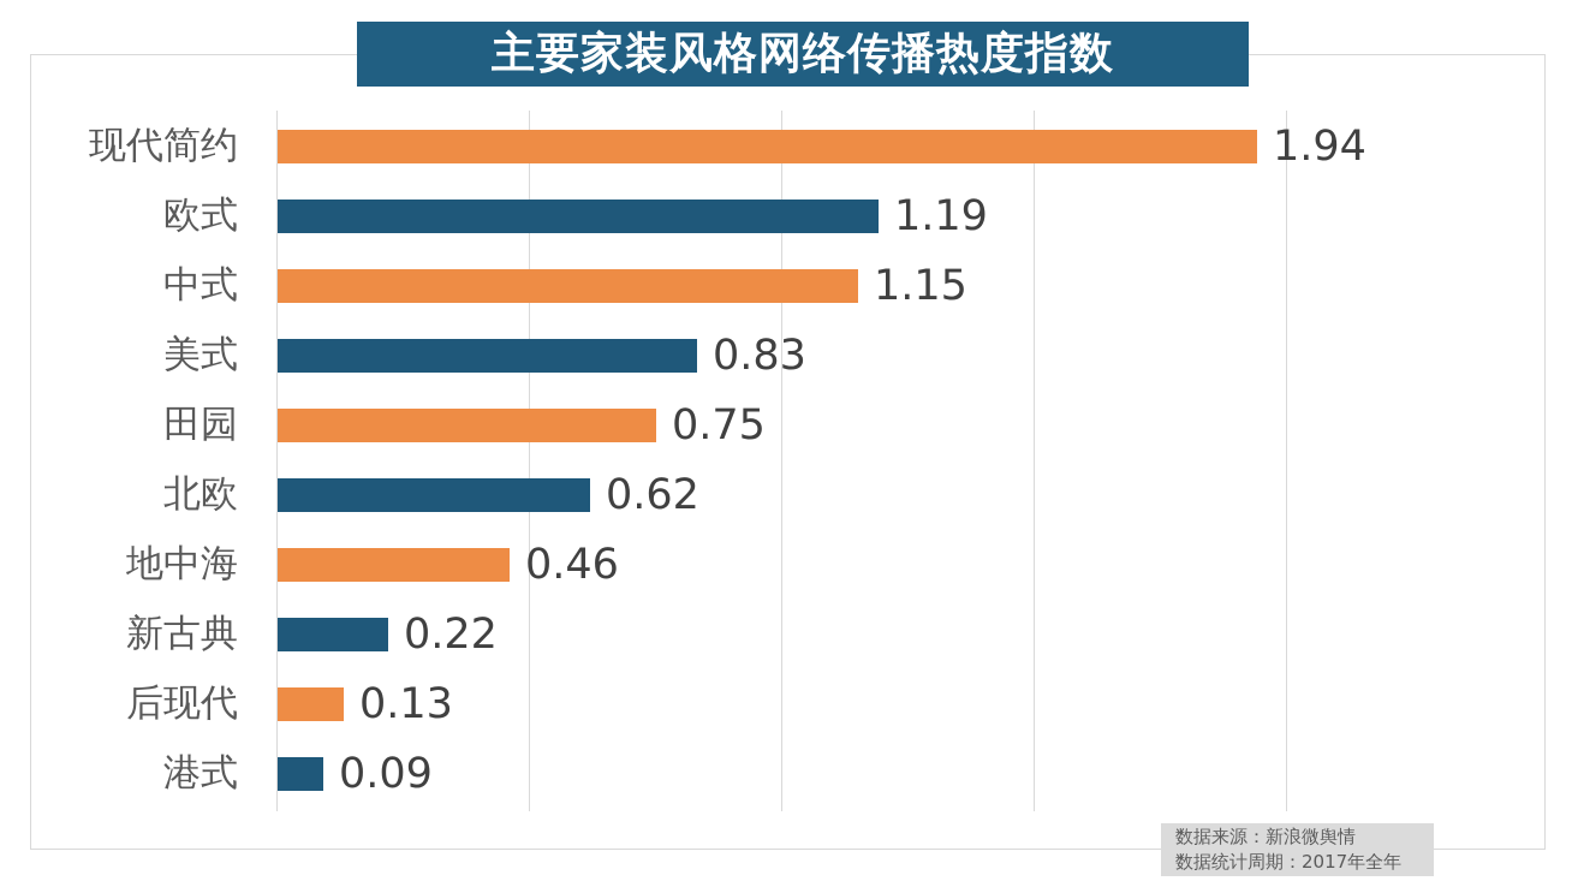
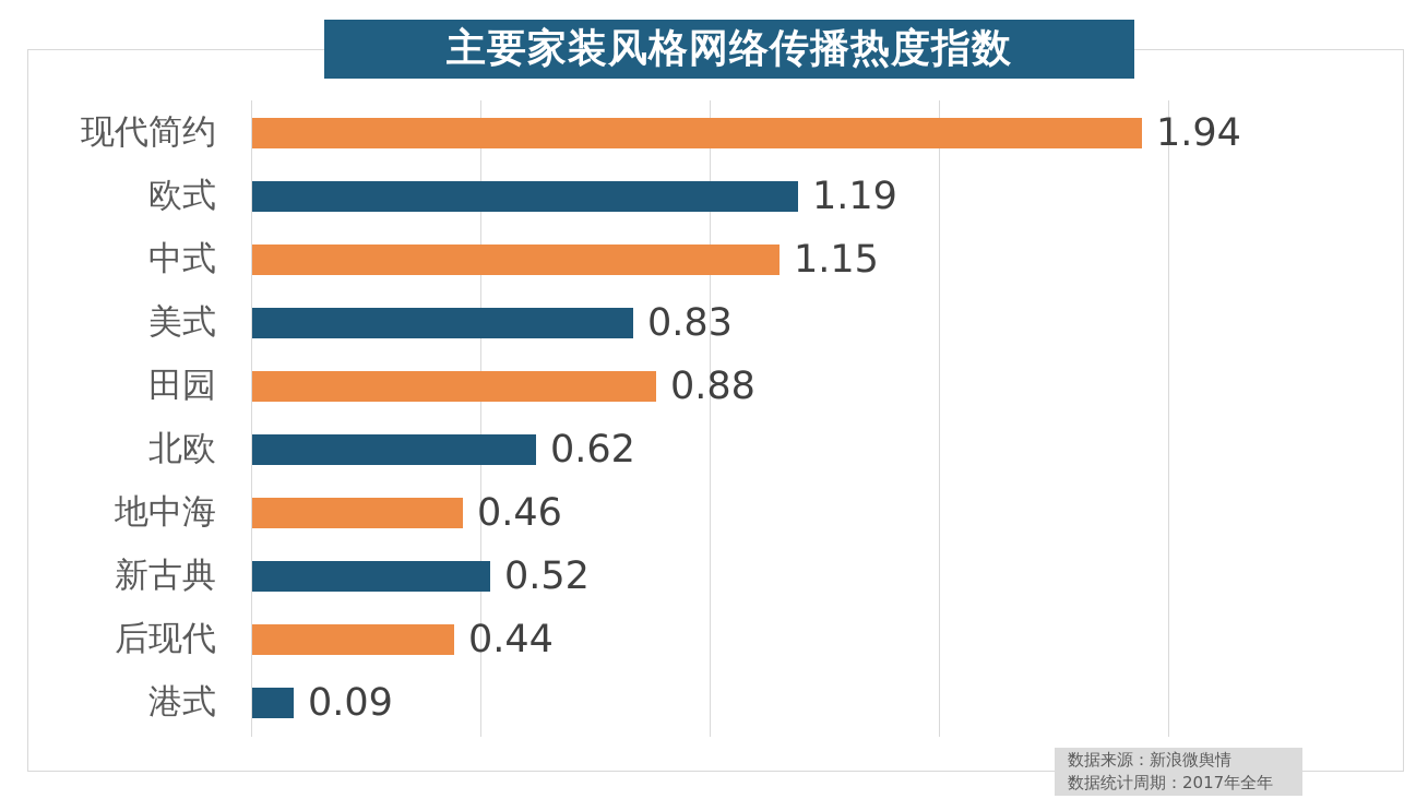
田园: 0.75 -> 0.88
新古典: 0.22 -> 0.52
后现代: 0.13 -> 0.44
